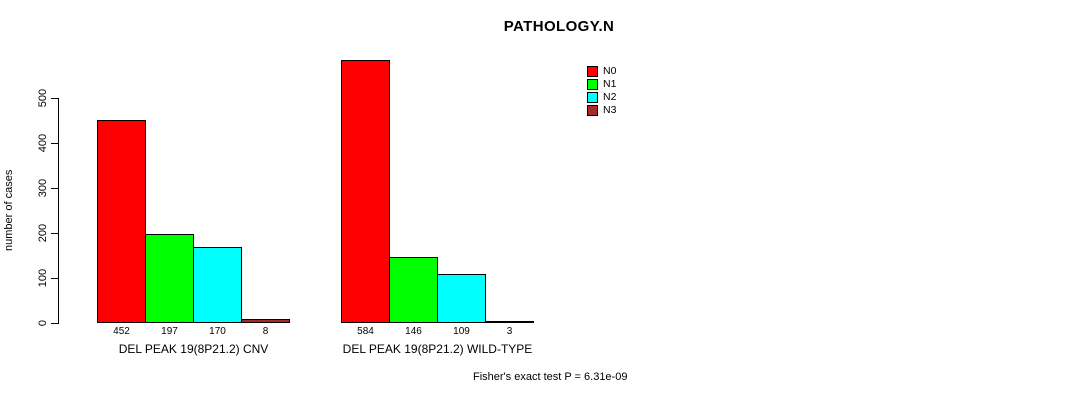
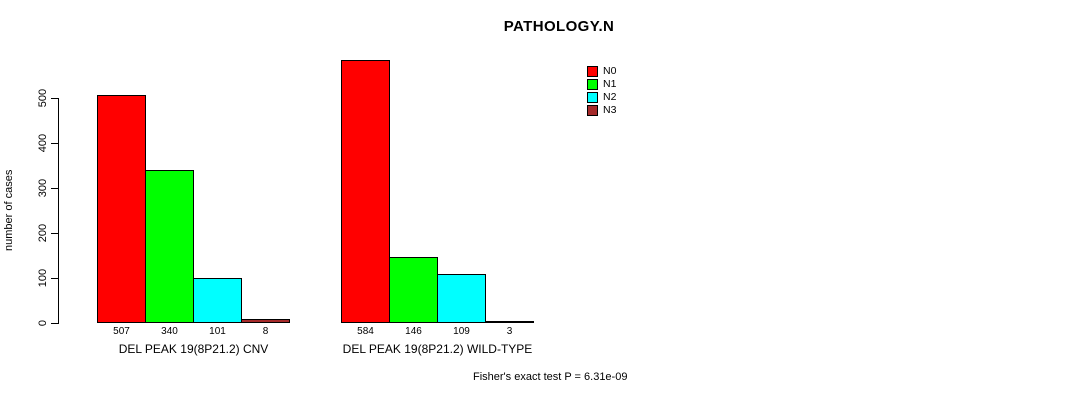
N0/DEL PEAK 19(8P21.2) CNV: 452 -> 507
N1/DEL PEAK 19(8P21.2) CNV: 197 -> 340
N2/DEL PEAK 19(8P21.2) CNV: 170 -> 101
